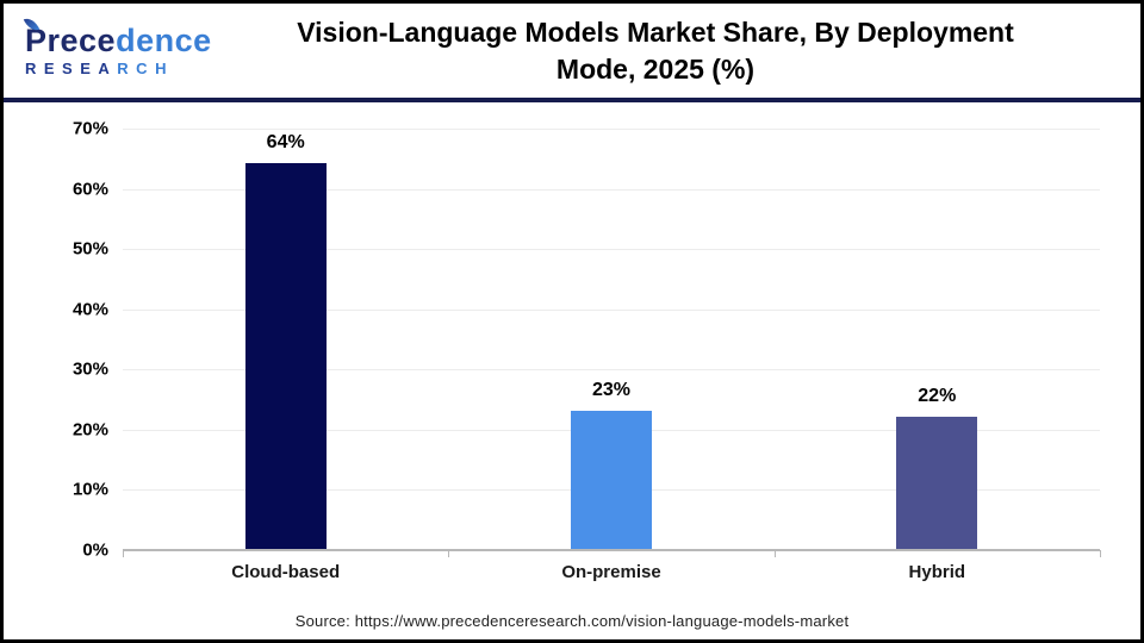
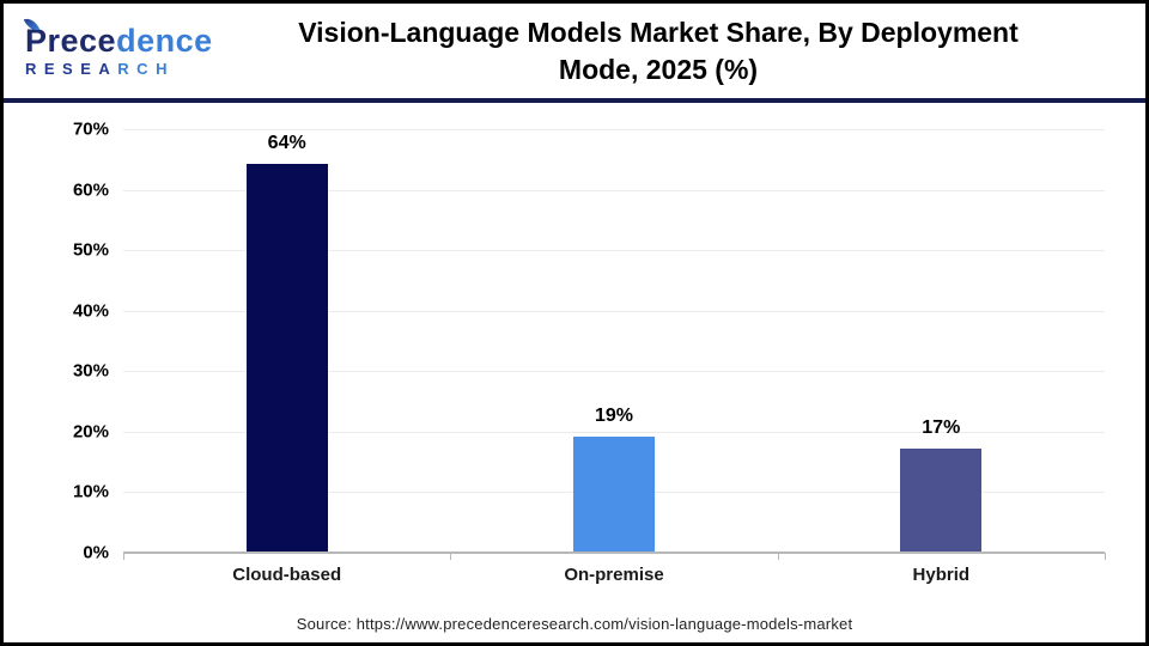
On-premise: 23% -> 19%
Hybrid: 22% -> 17%
